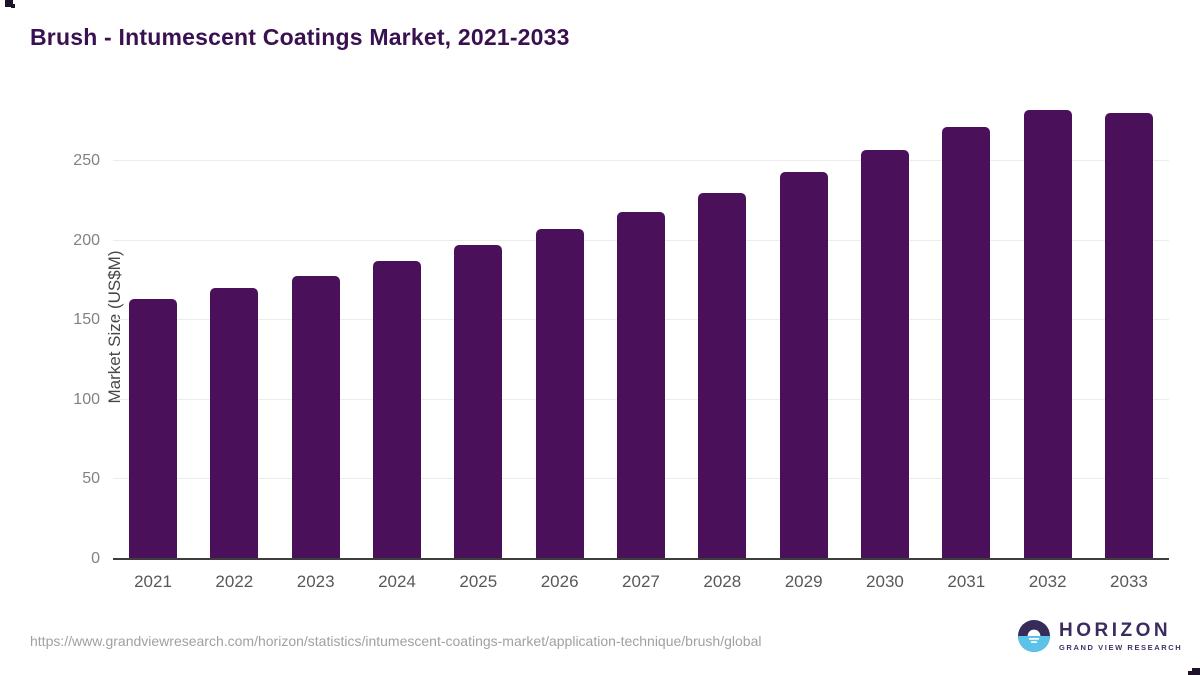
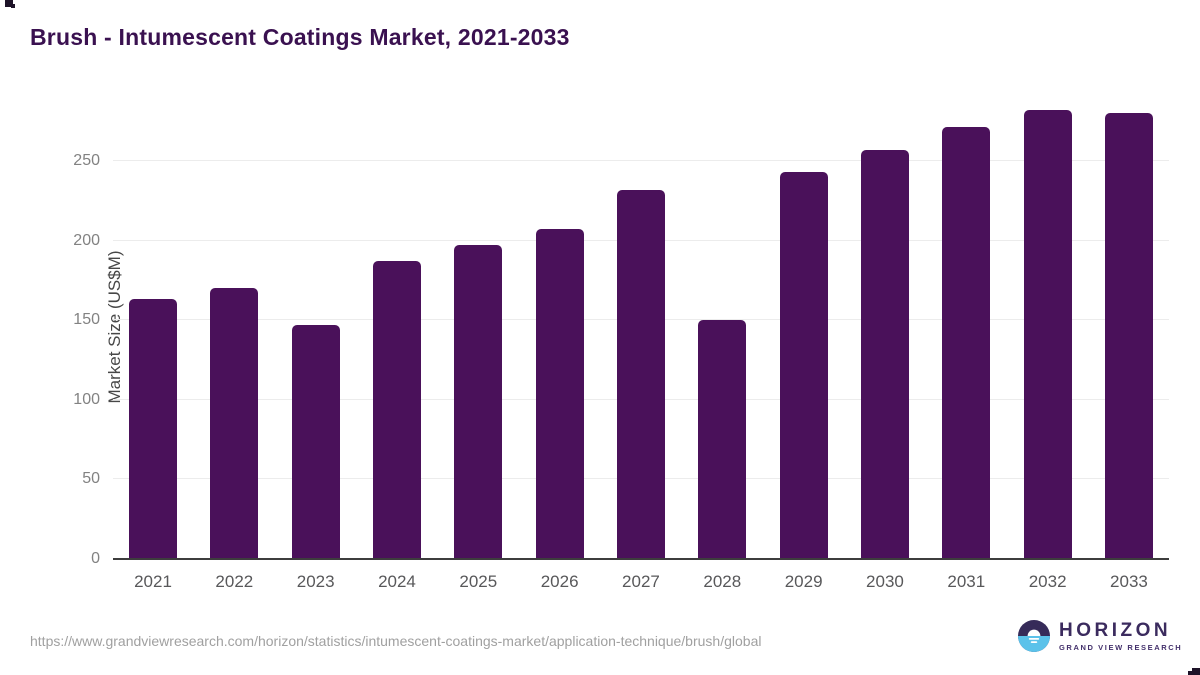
2023: 178 -> 147
2027: 218 -> 232
2028: 230 -> 150
